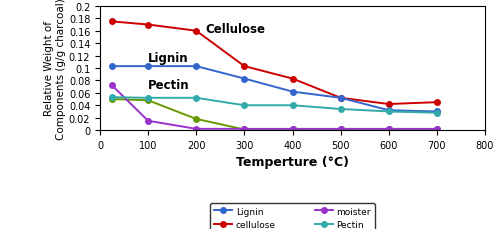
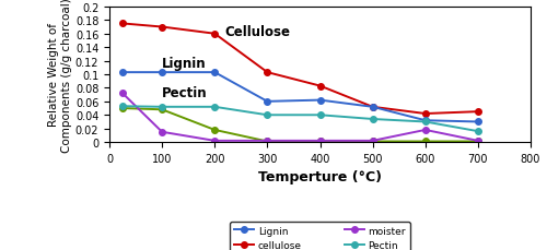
Lignin/300: 0.083 -> 0.060
moister/600: 0.002 -> 0.018
Pectin/700: 0.028 -> 0.016
